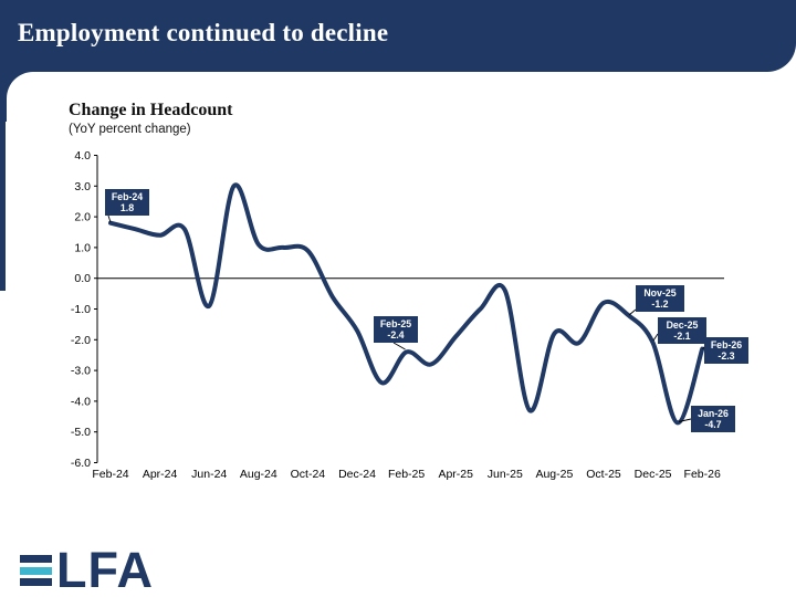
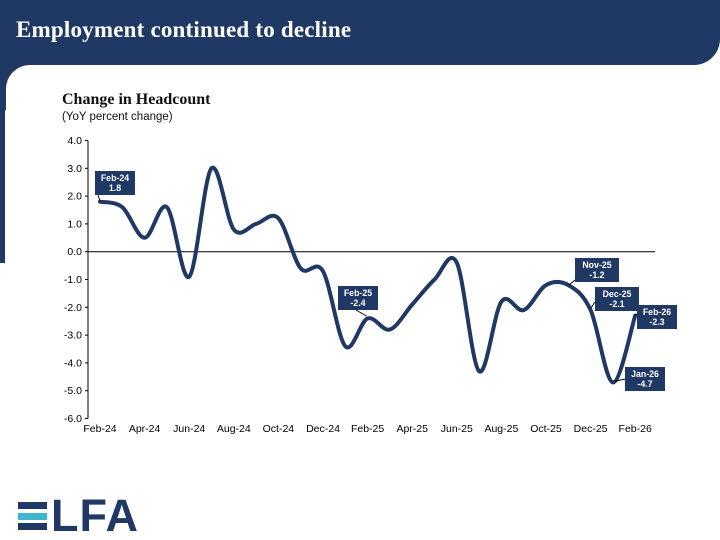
Apr-24: 1.4 -> 0.5
Aug-24: 1.1 -> 0.8
Oct-24: 0.9 -> 1.2
Dec-24: -1.7 -> -0.7
Oct-25: -0.8 -> -1.2
